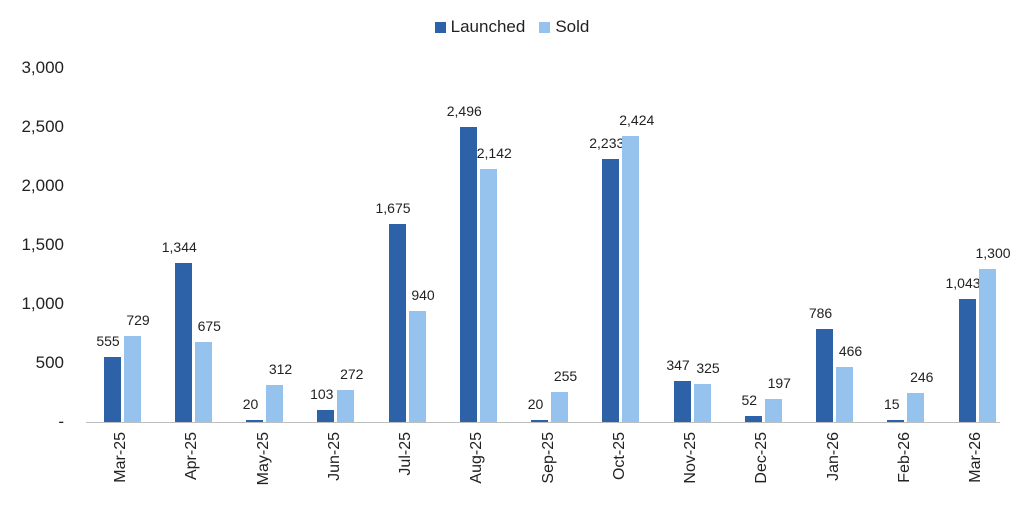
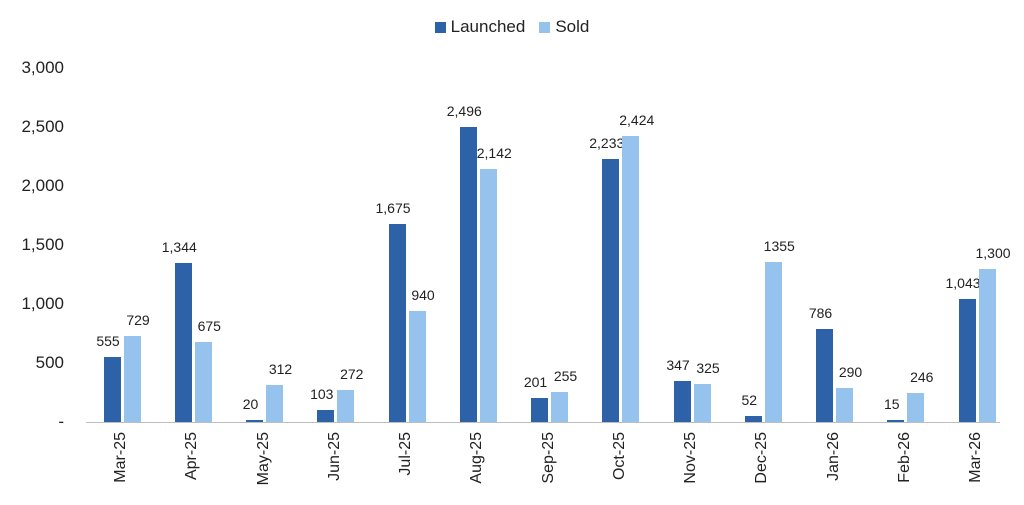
Launched/Sep-25: 20 -> 201
Sold/Dec-25: 197 -> 1355
Sold/Jan-26: 466 -> 290
